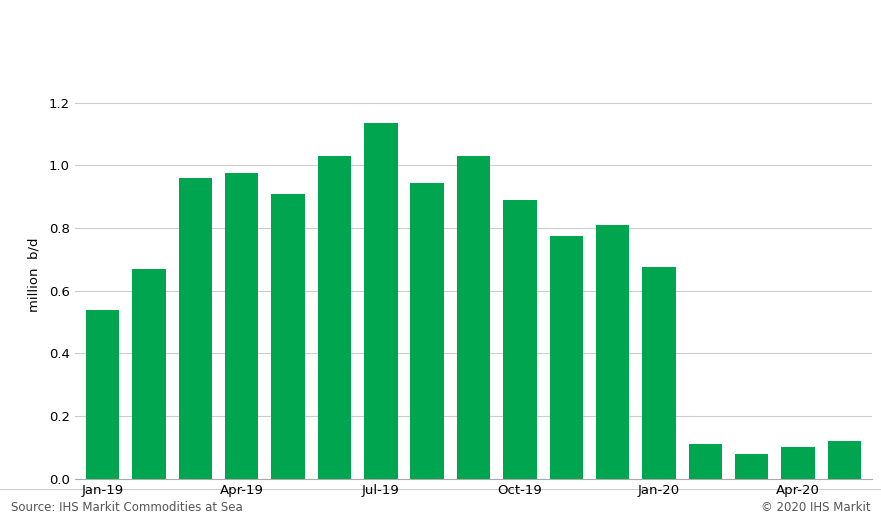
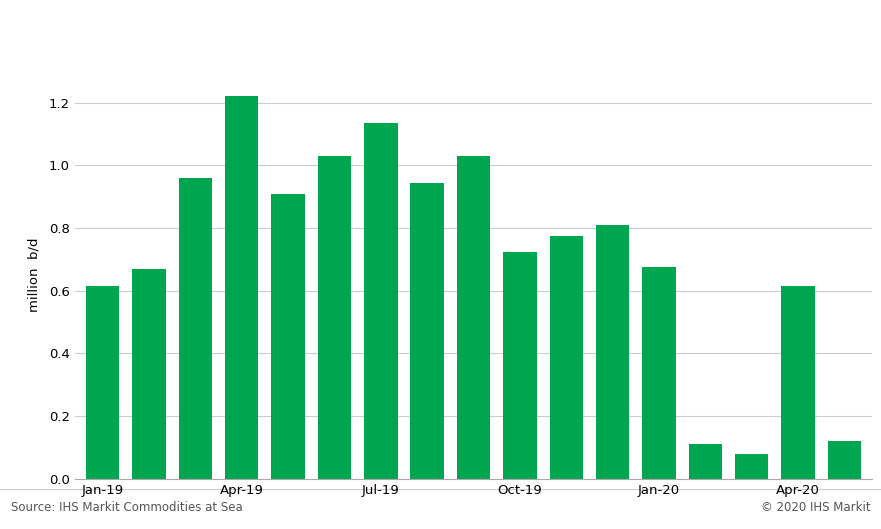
Jan-19: 0.540 -> 0.615
Apr-19: 0.975 -> 1.220
Oct-19: 0.890 -> 0.725
Apr-20: 0.100 -> 0.615
